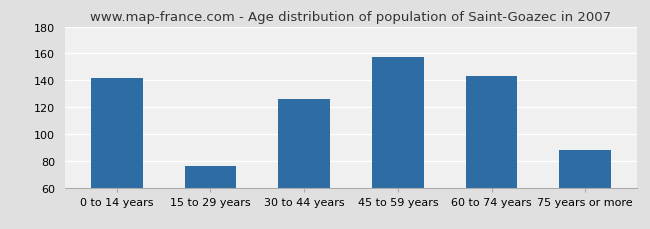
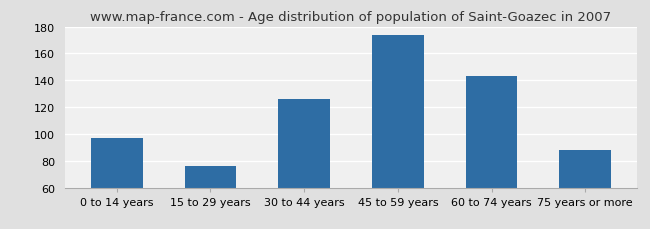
0 to 14 years: 142 -> 97
45 to 59 years: 157 -> 174
